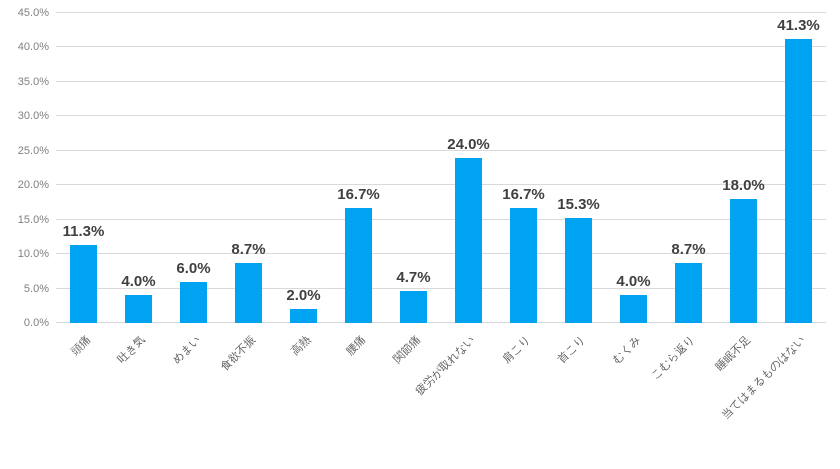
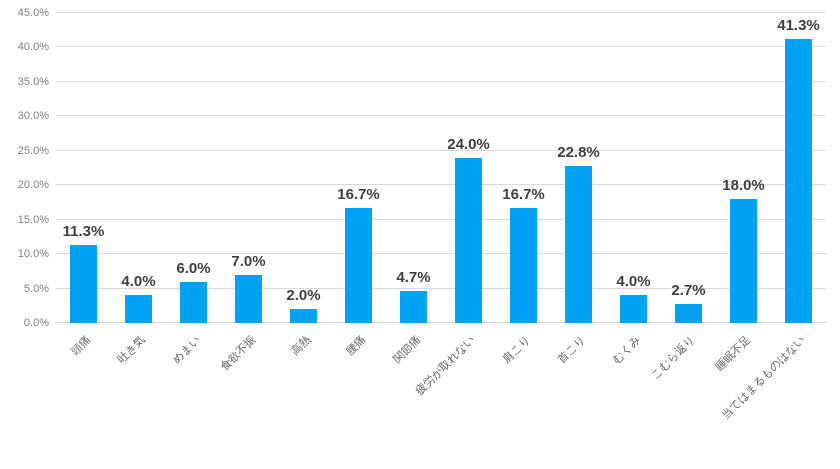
食欲不振: 8.7% -> 7.0%
首こり: 15.3% -> 22.8%
こむら返り: 8.7% -> 2.7%
